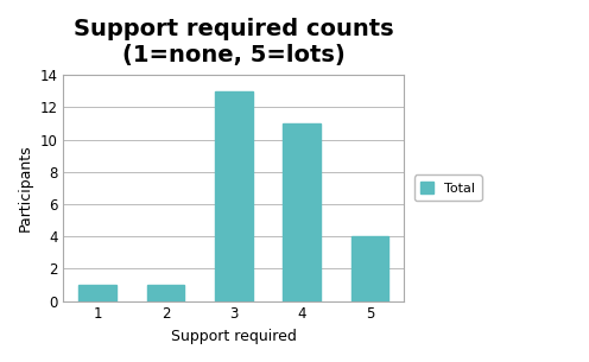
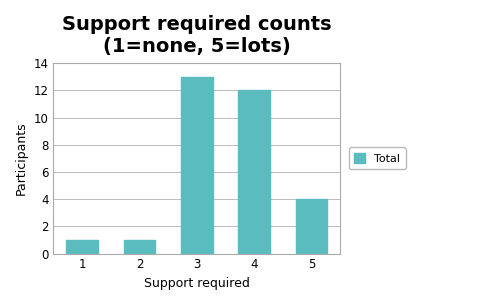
4: 11 -> 12
